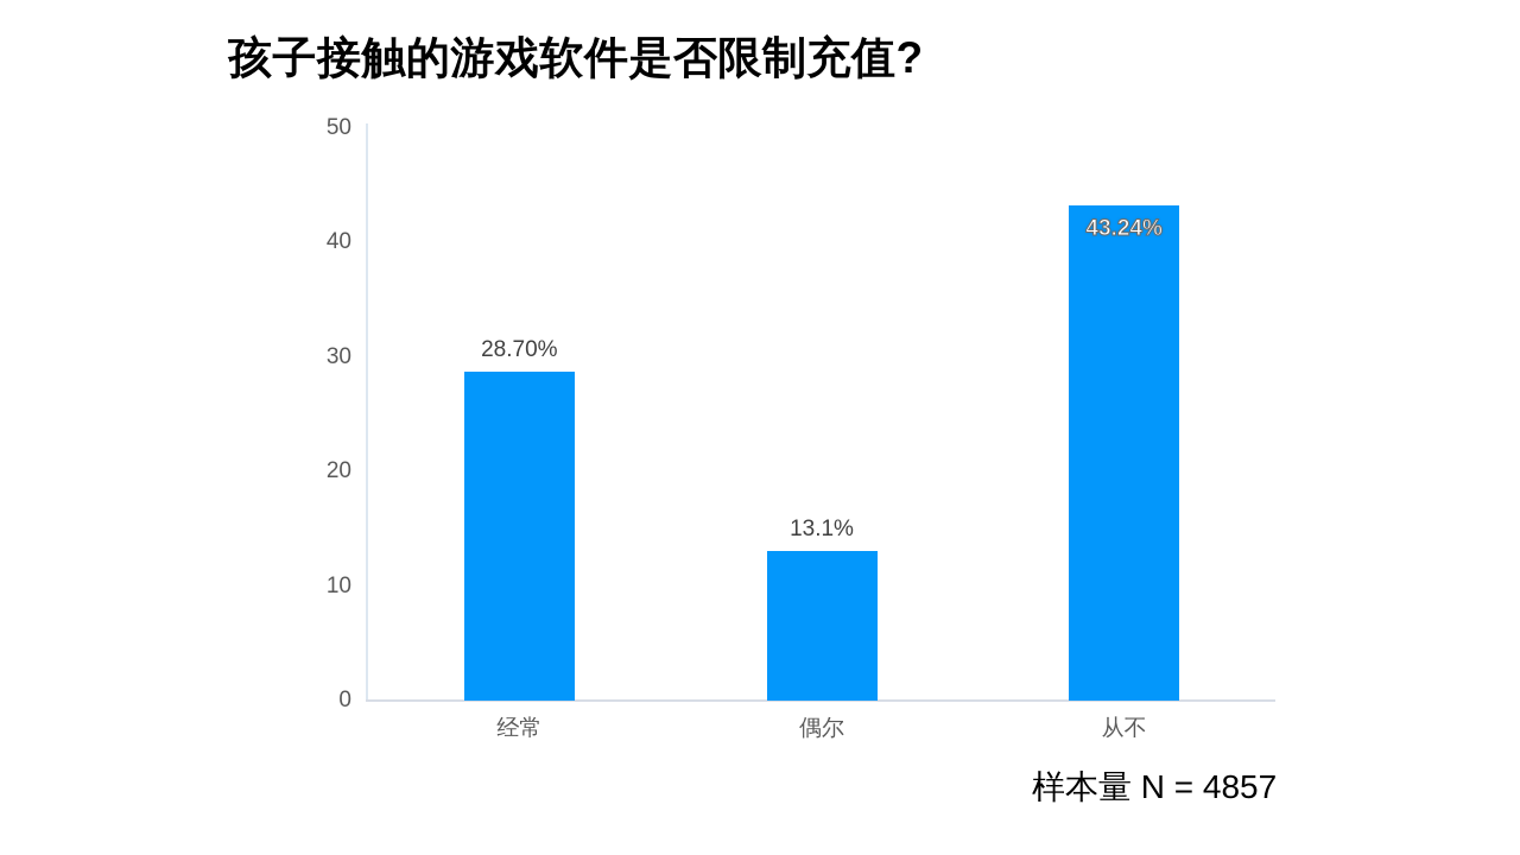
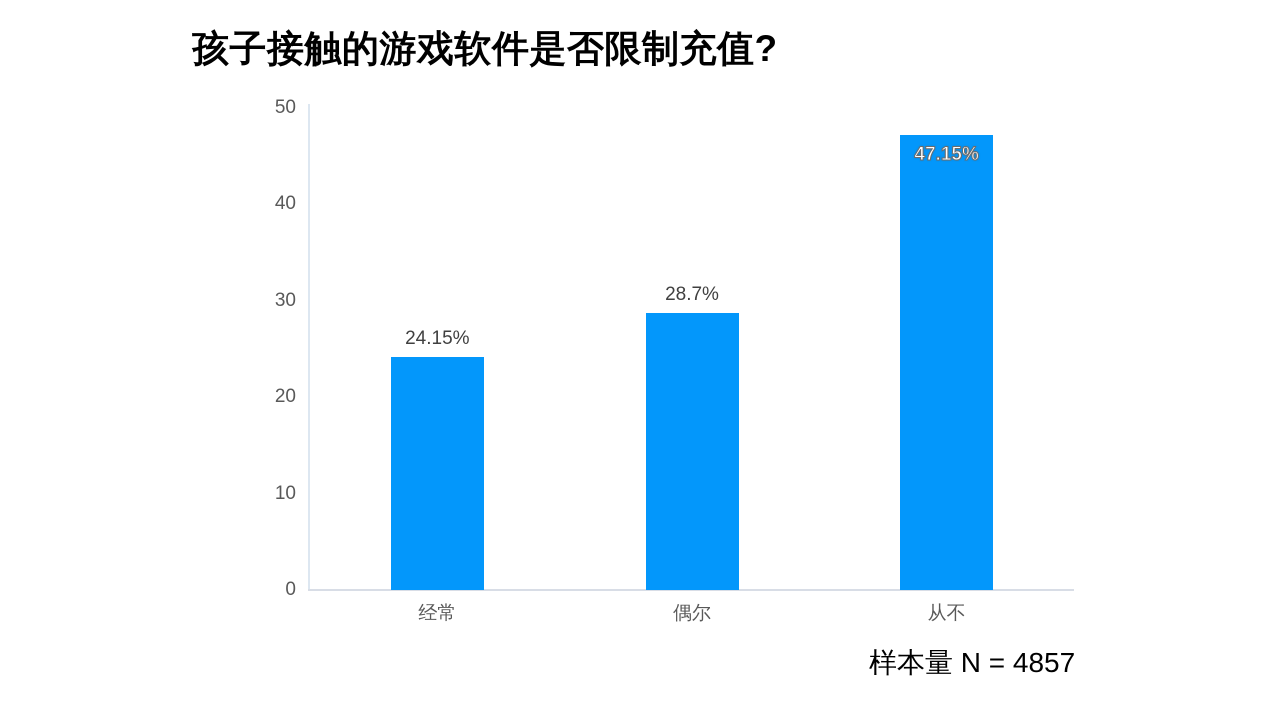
经常: 28.70% -> 24.15%
偶尔: 13.1% -> 28.7%
从不: 43.24% -> 47.15%
